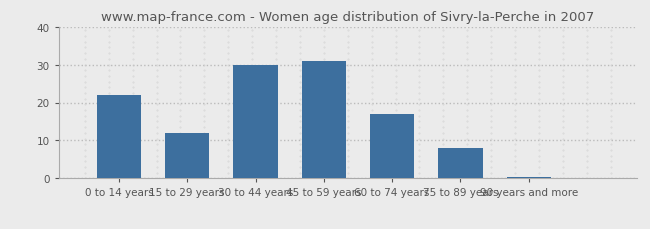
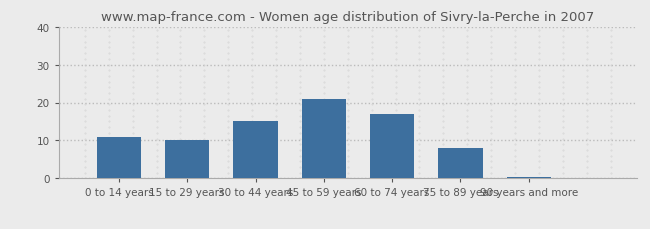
0 to 14 years: 22.0 -> 11.0
15 to 29 years: 12.0 -> 10.0
30 to 44 years: 30.0 -> 15.0
45 to 59 years: 31.0 -> 21.0
